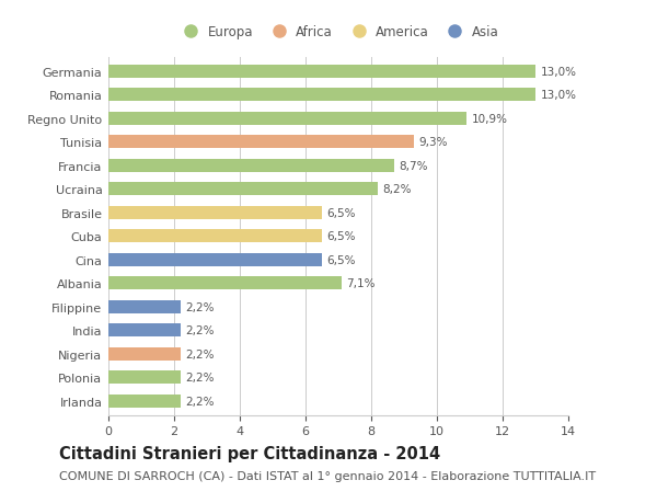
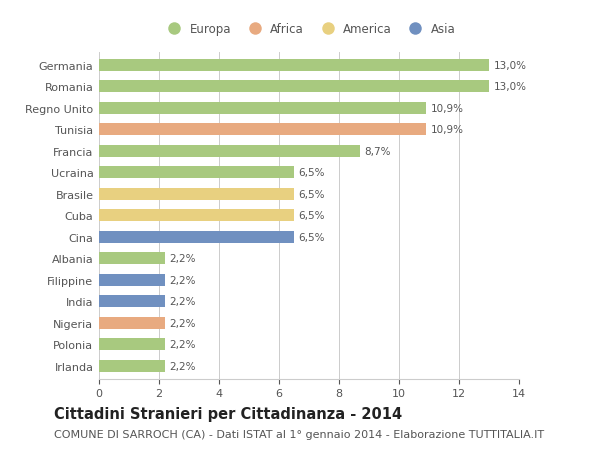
Tunisia: 9,3% -> 10,9%
Ucraina: 8,2% -> 6,5%
Albania: 7,1% -> 2,2%
